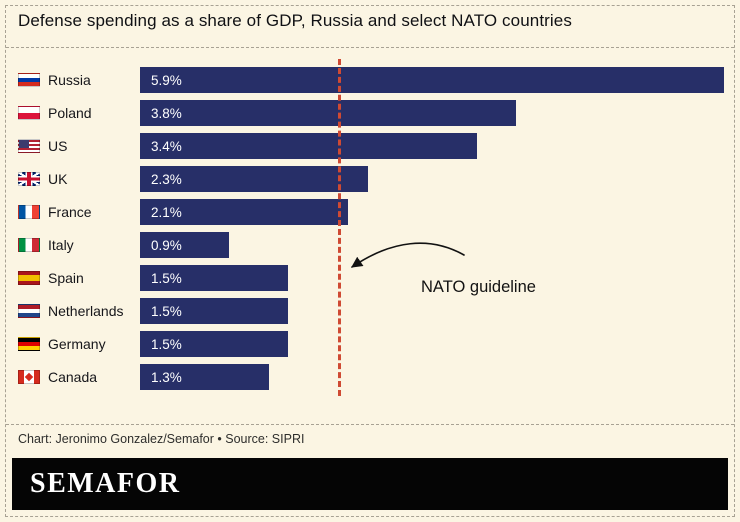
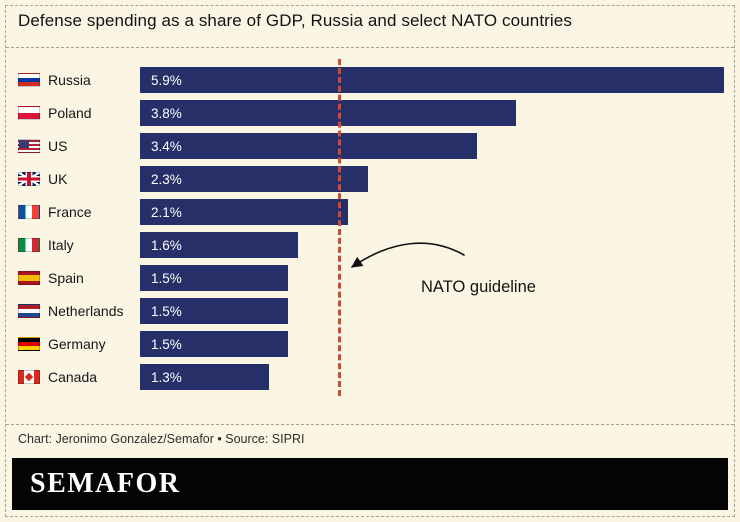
Italy: 0.9% -> 1.6%
